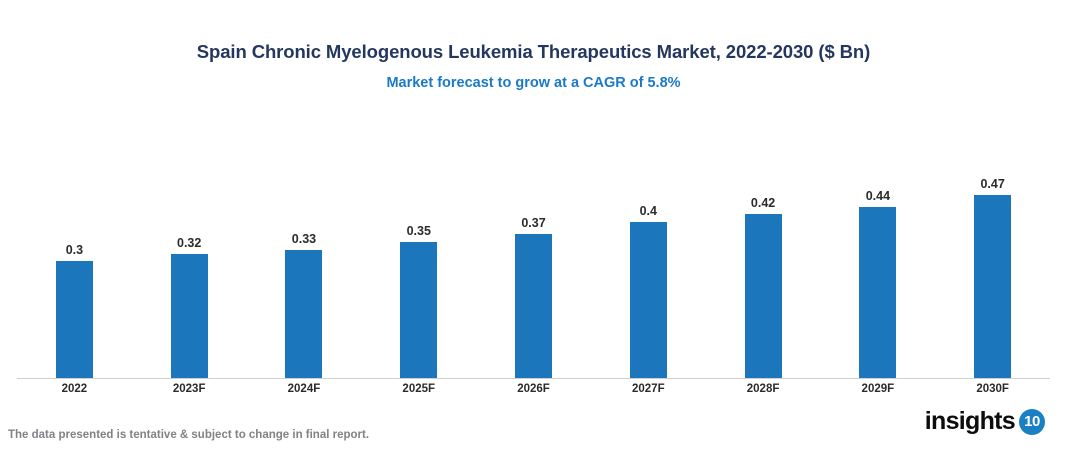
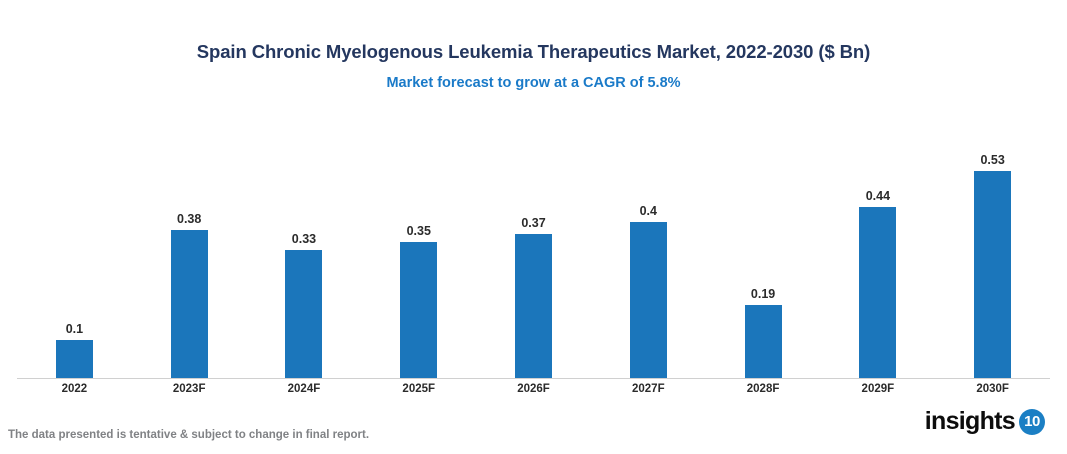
2022: 0.3 -> 0.1
2023F: 0.32 -> 0.38
2028F: 0.42 -> 0.19
2030F: 0.47 -> 0.53
